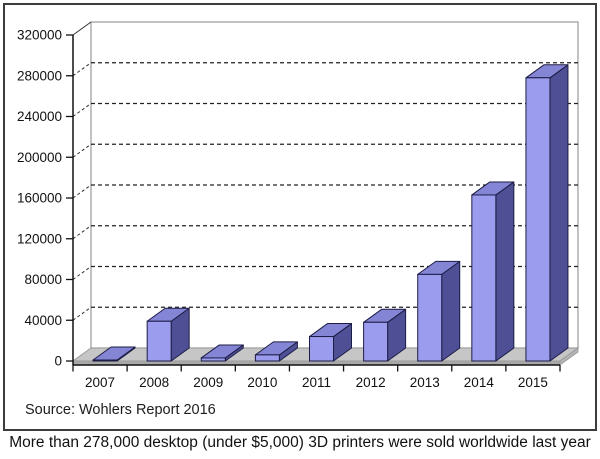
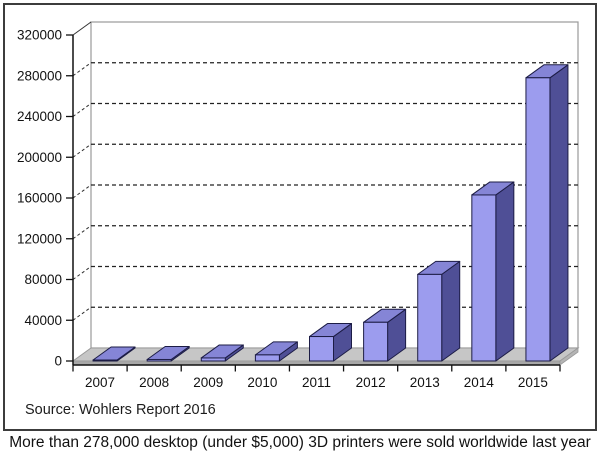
2008: 39000 -> 2000
